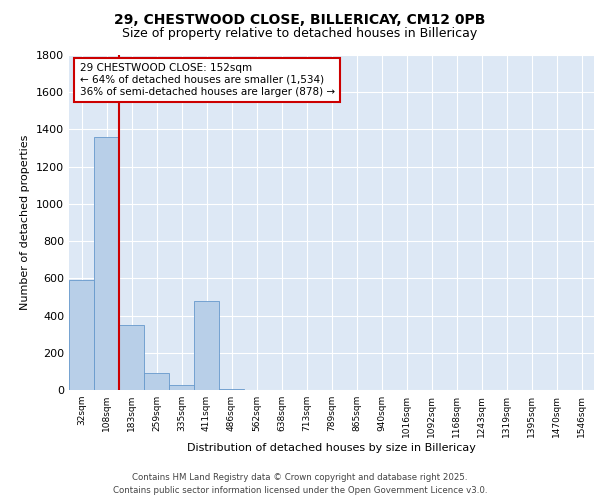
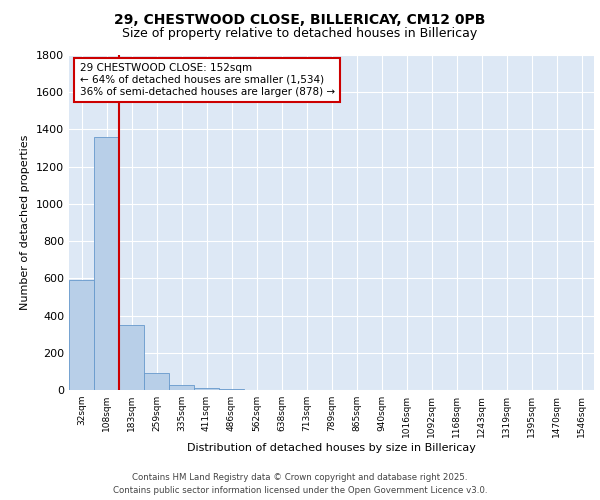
411sqm: 480 -> 10
